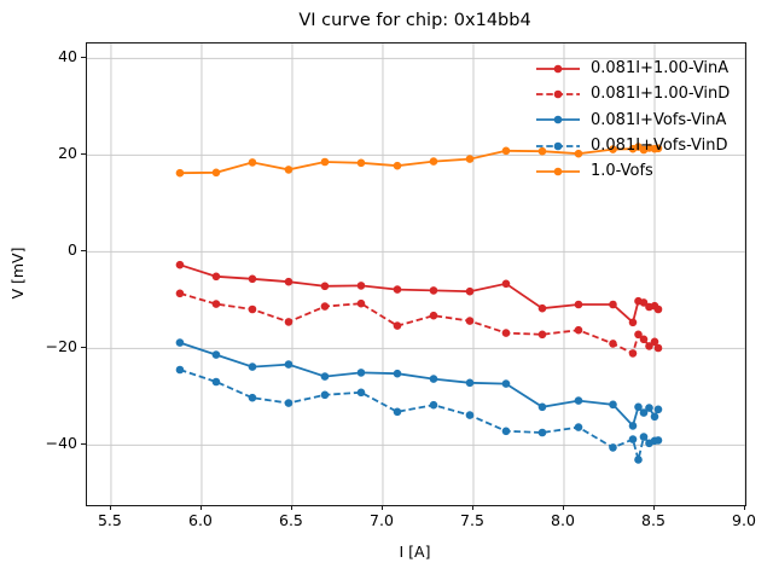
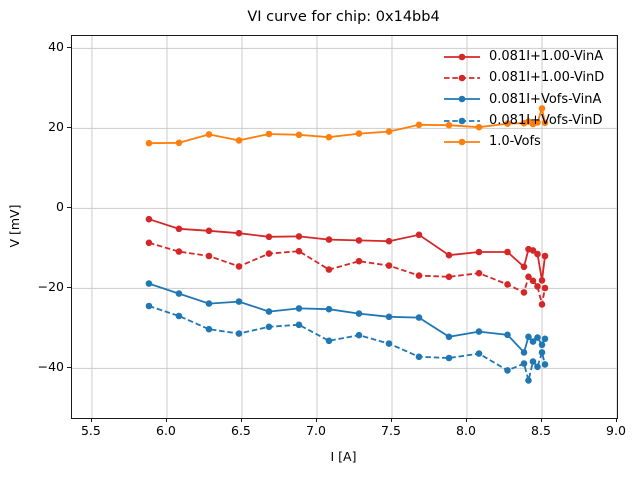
0.081I+1.00-VinA/8.5: -11 -> -18
0.081I+1.00-VinD/8.5: -19 -> -24
0.081I+Vofs-VinD/8.5: -39 -> -36
1.0-Vofs/8.5: 21 -> 25
